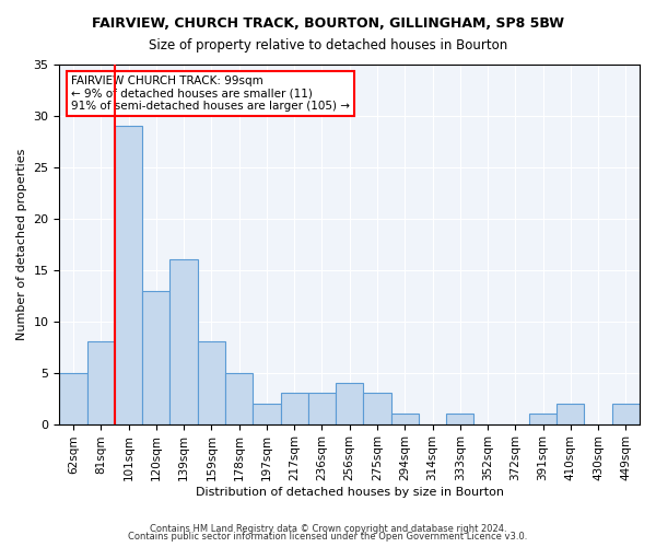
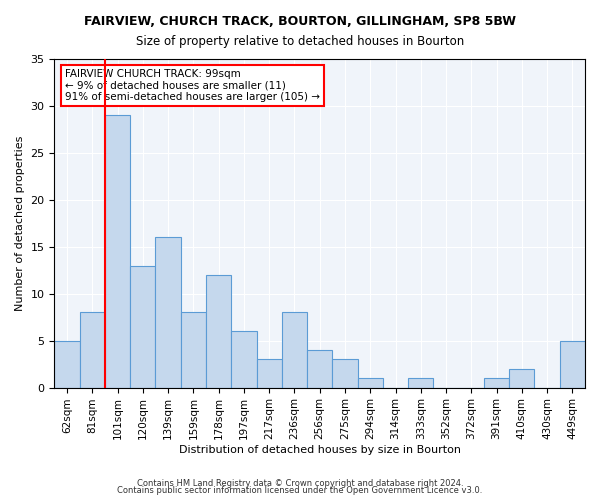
178sqm: 5 -> 12
197sqm: 2 -> 6
236sqm: 3 -> 8
449sqm: 2 -> 5
